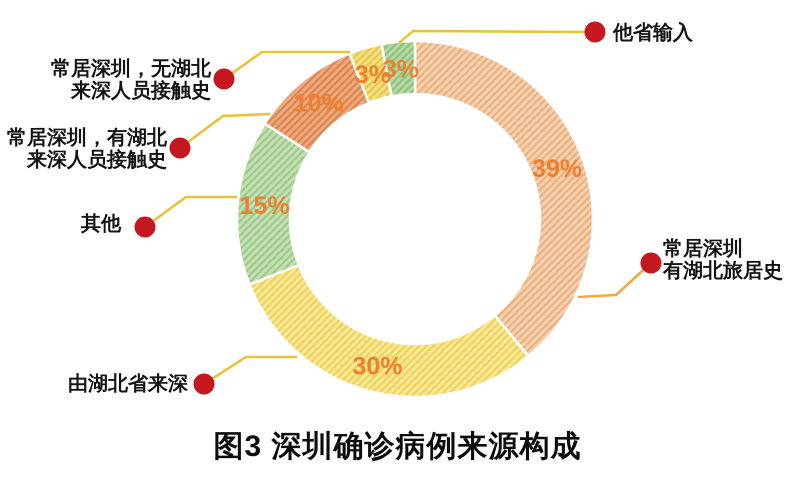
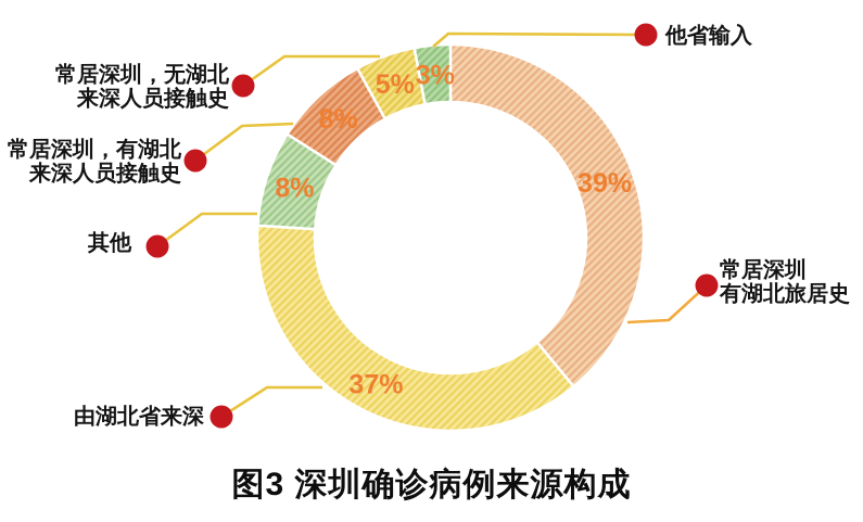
由湖北省来深: 30% -> 37%
其他: 15% -> 8%
常居深圳，有湖北来深人员接触史: 10% -> 8%
常居深圳，无湖北来深人员接触史: 3% -> 5%
